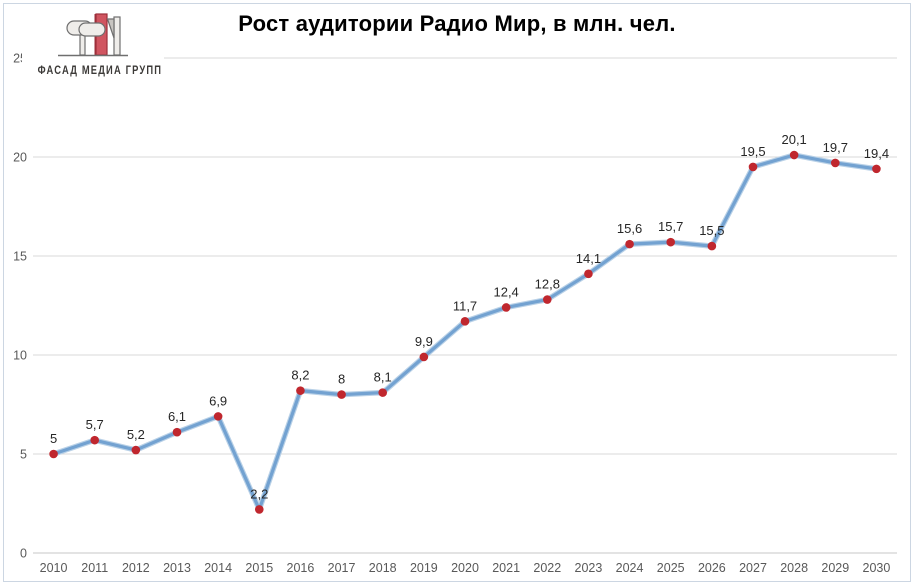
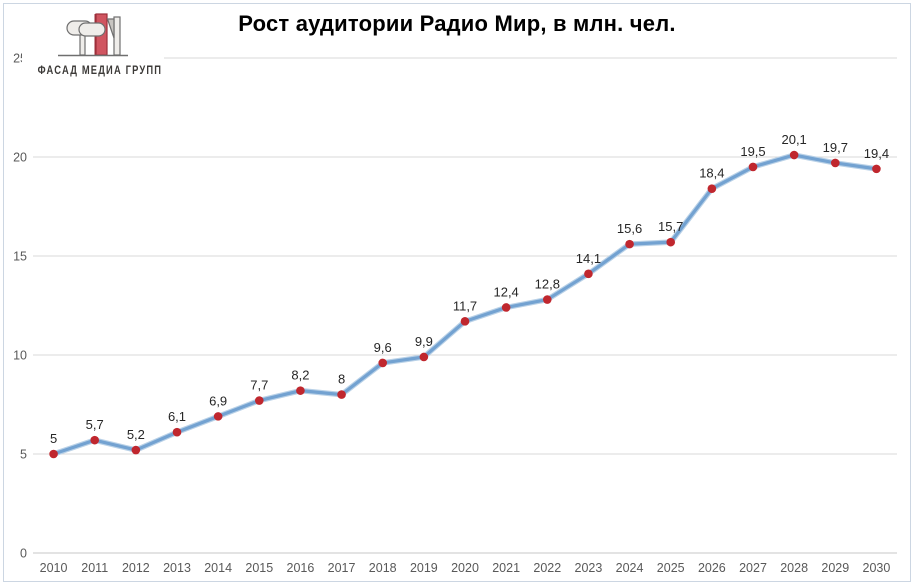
2015: 2,2 -> 7,7
2018: 8,1 -> 9,6
2026: 15,5 -> 18,4
